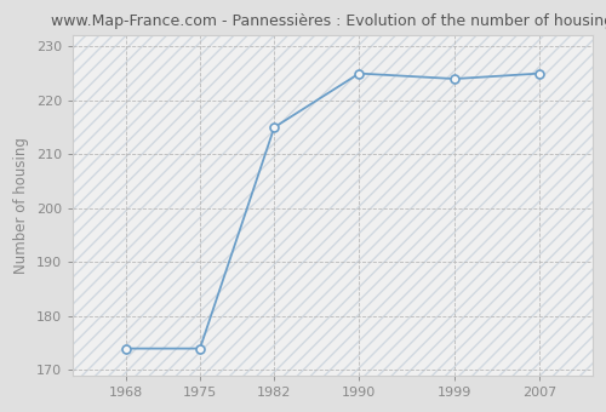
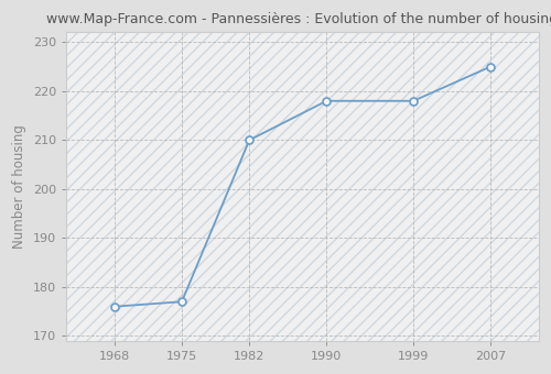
1968: 174 -> 176
1975: 174 -> 177
1982: 215 -> 210
1990: 225 -> 218
1999: 224 -> 218
